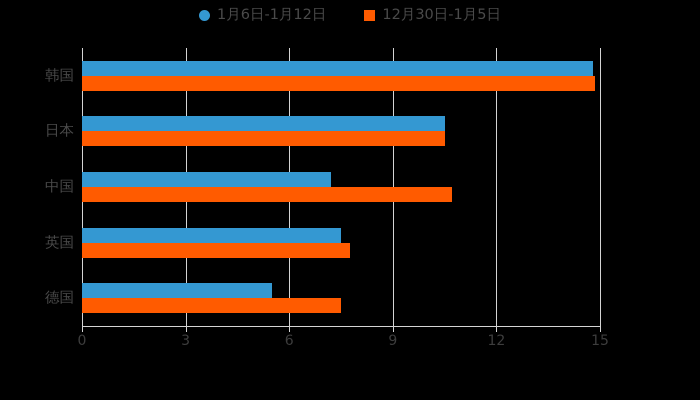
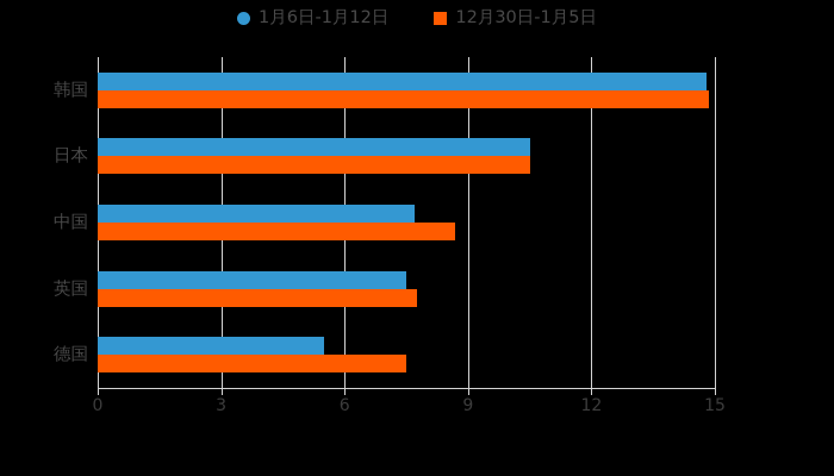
1月6日-1月12日/中国: 7.2 -> 7.7
12月30日-1月5日/中国: 10.7 -> 8.7
